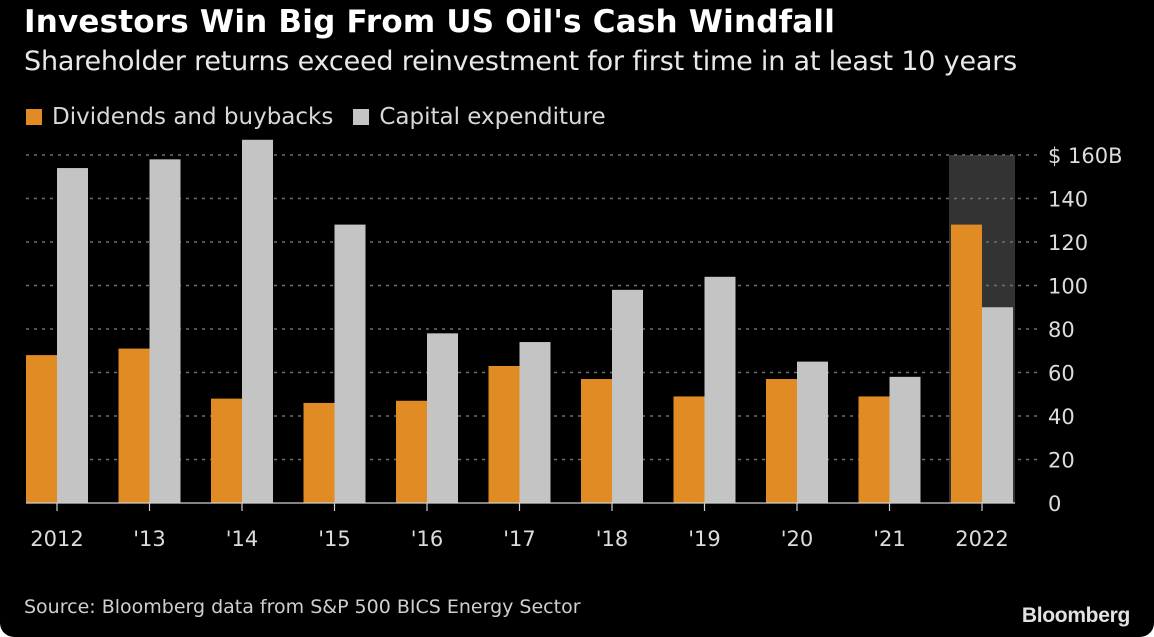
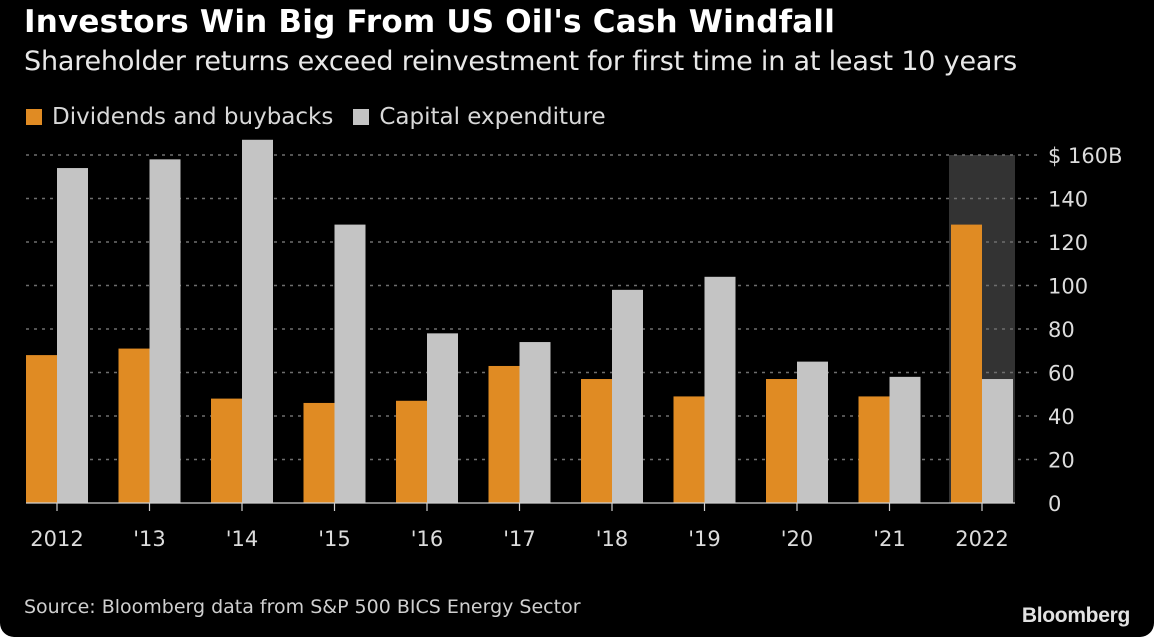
Capital expenditure/2022: 90 -> 57
